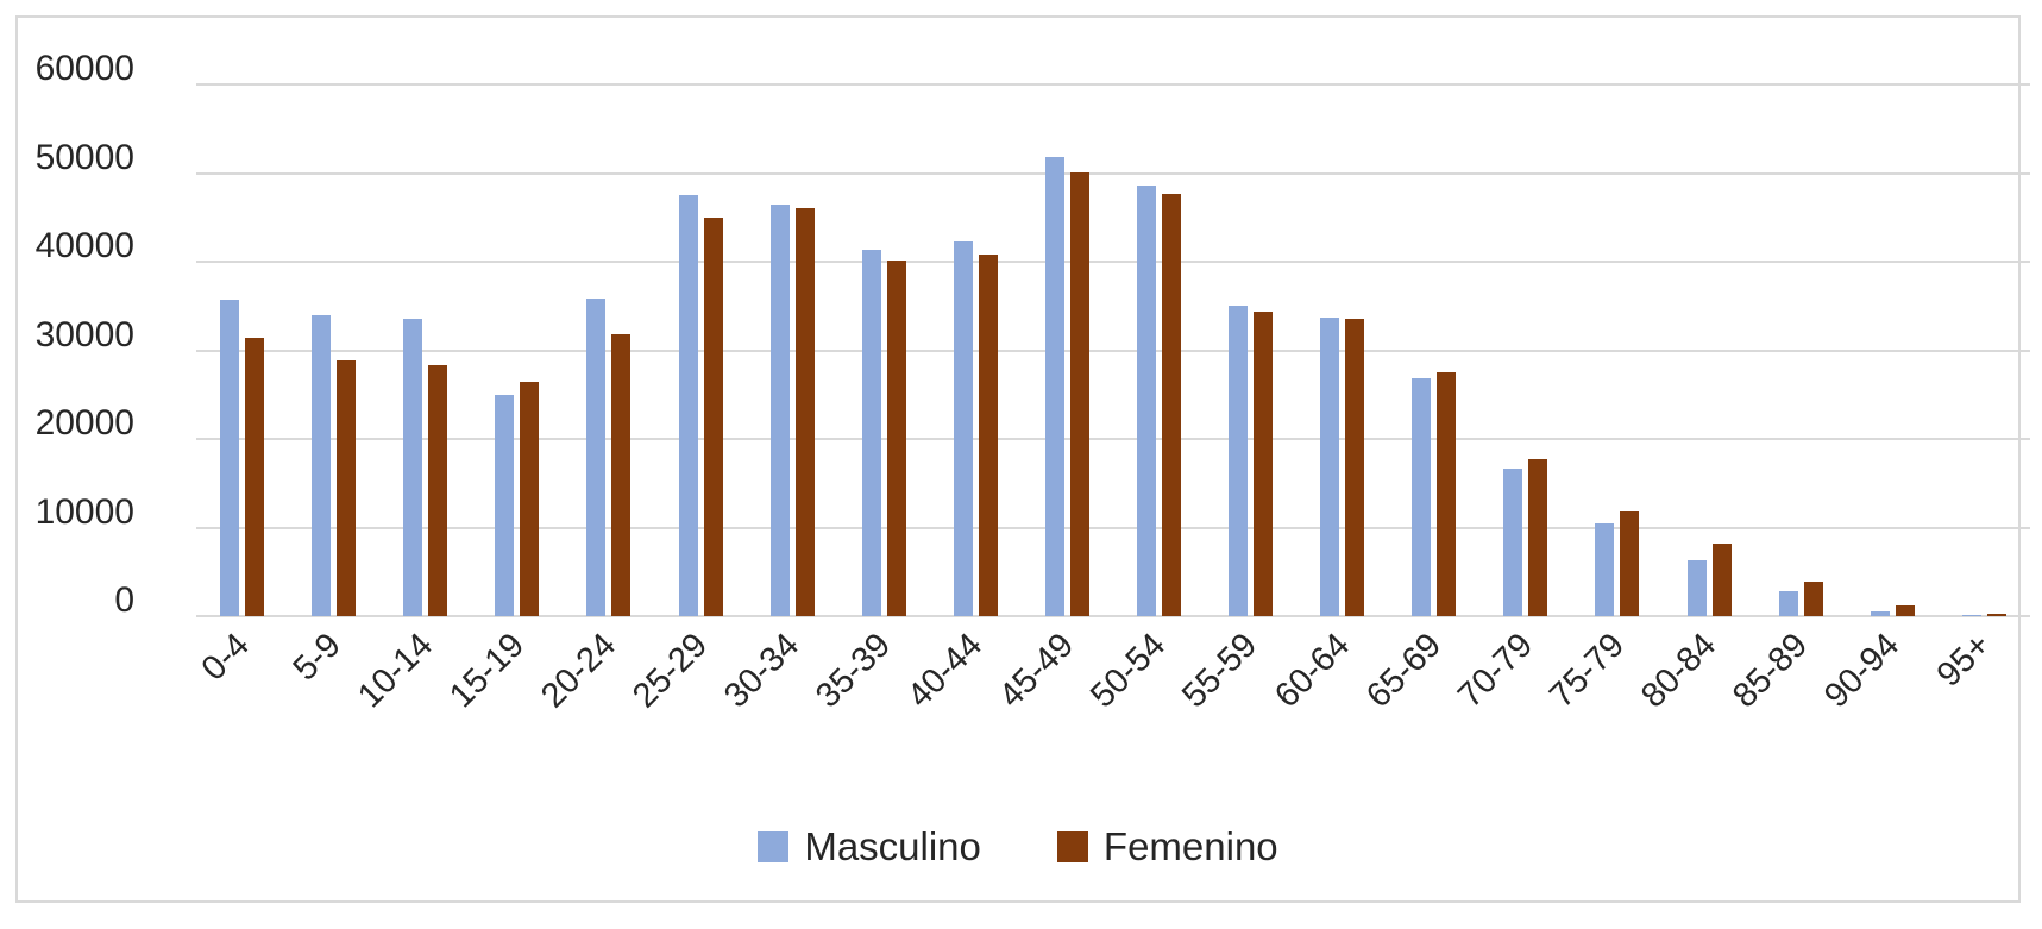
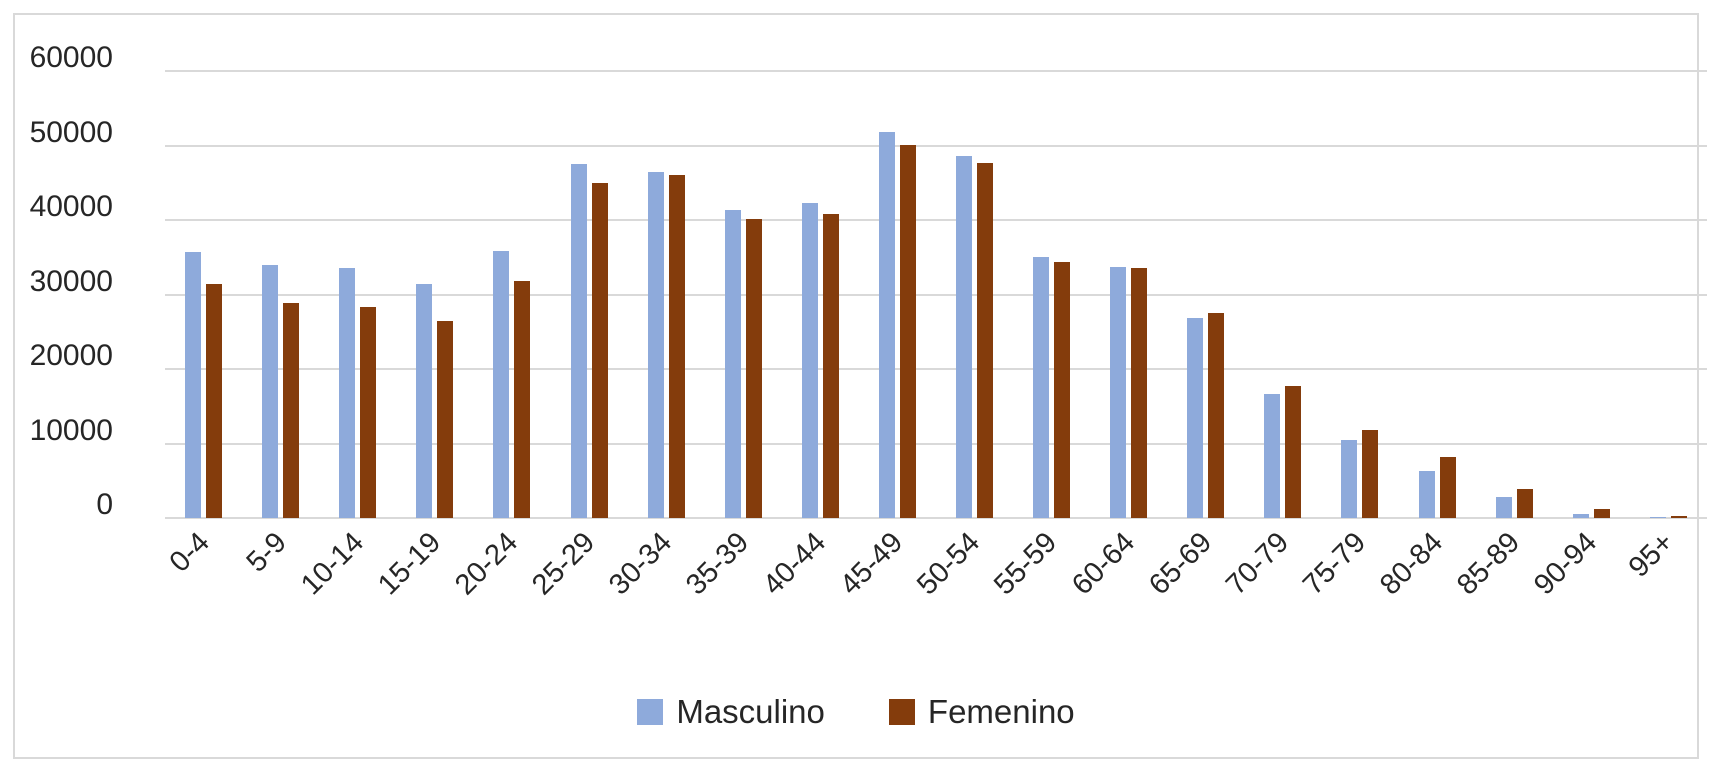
Masculino/15-19: 25000 -> 31000
